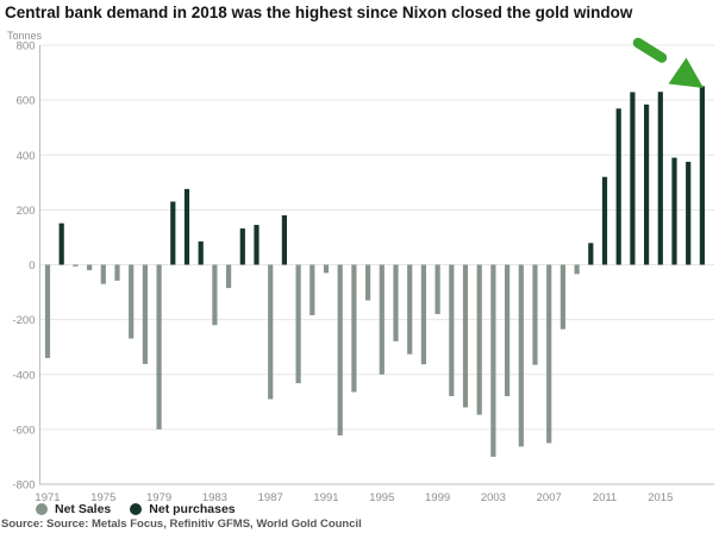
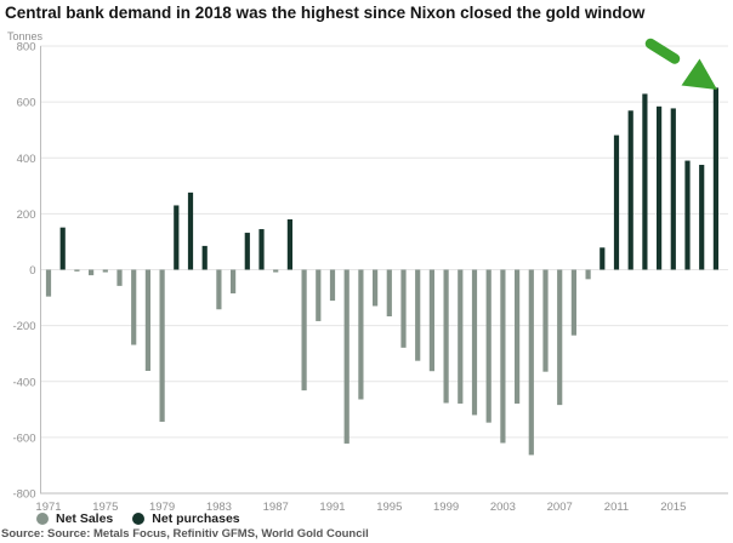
1971: -340 -> -100
1975: -70 -> -10
1979: -600 -> -540
1983: -220 -> -140
1987: -490 -> -10
1991: -30 -> -110
1995: -400 -> -170
1999: -180 -> -480
2003: -700 -> -620
2007: -650 -> -480
2011: 320 -> 480
2015: 630 -> 580
